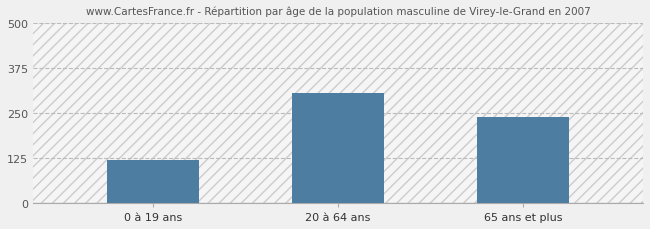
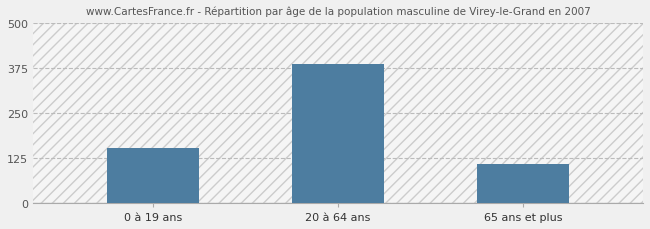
0 à 19 ans: 120 -> 152
20 à 64 ans: 305 -> 385
65 ans et plus: 240 -> 107
